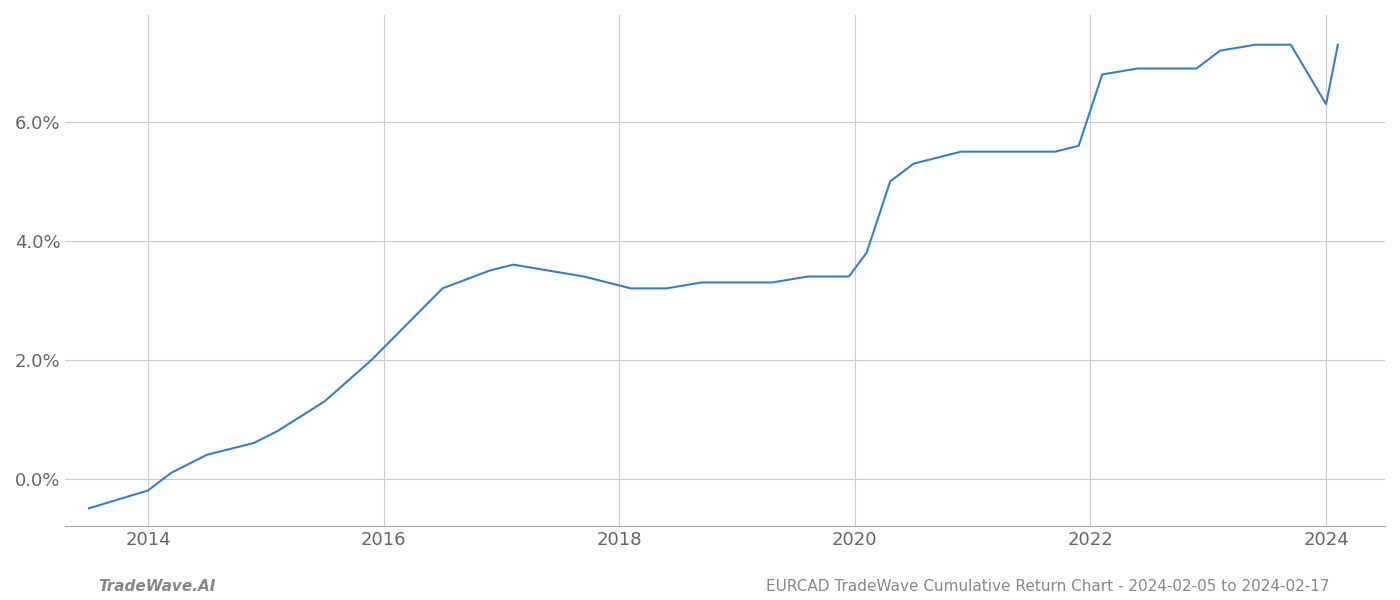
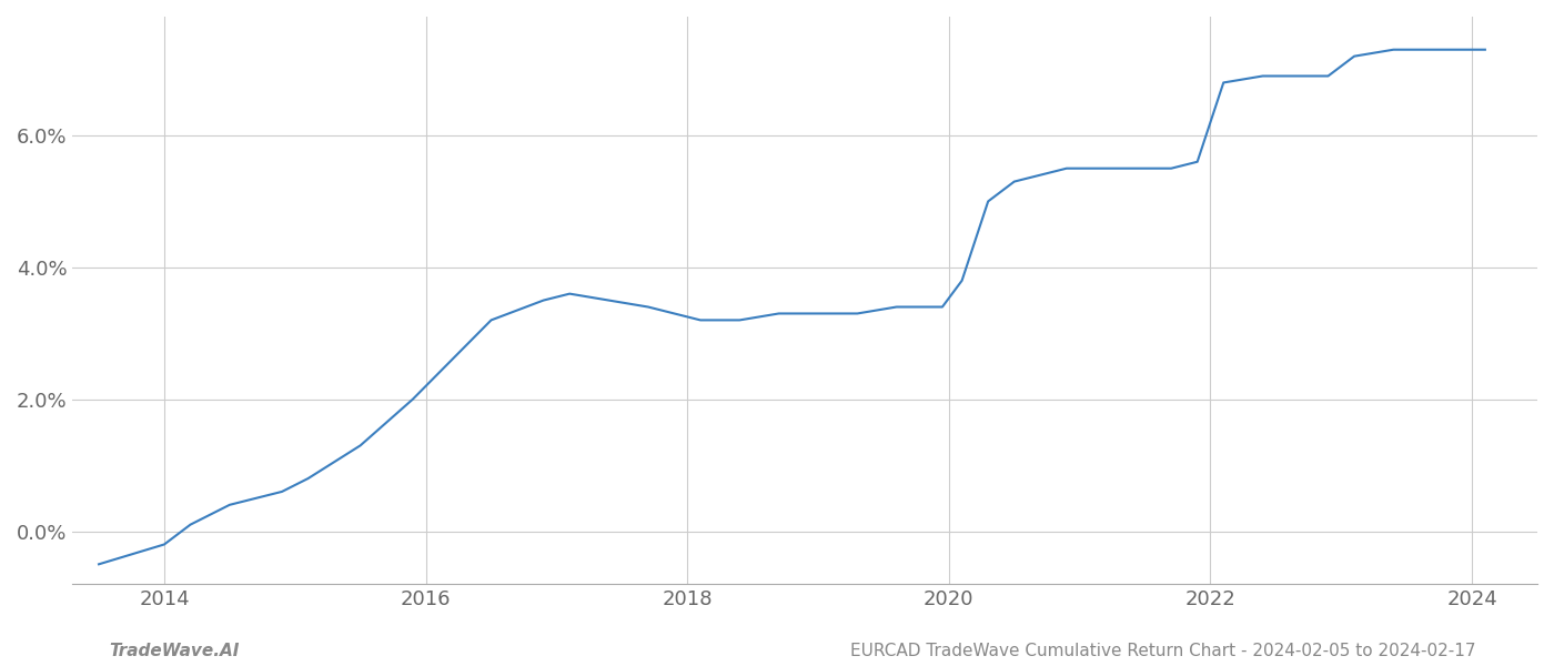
2024: 6.3% -> 7.3%
